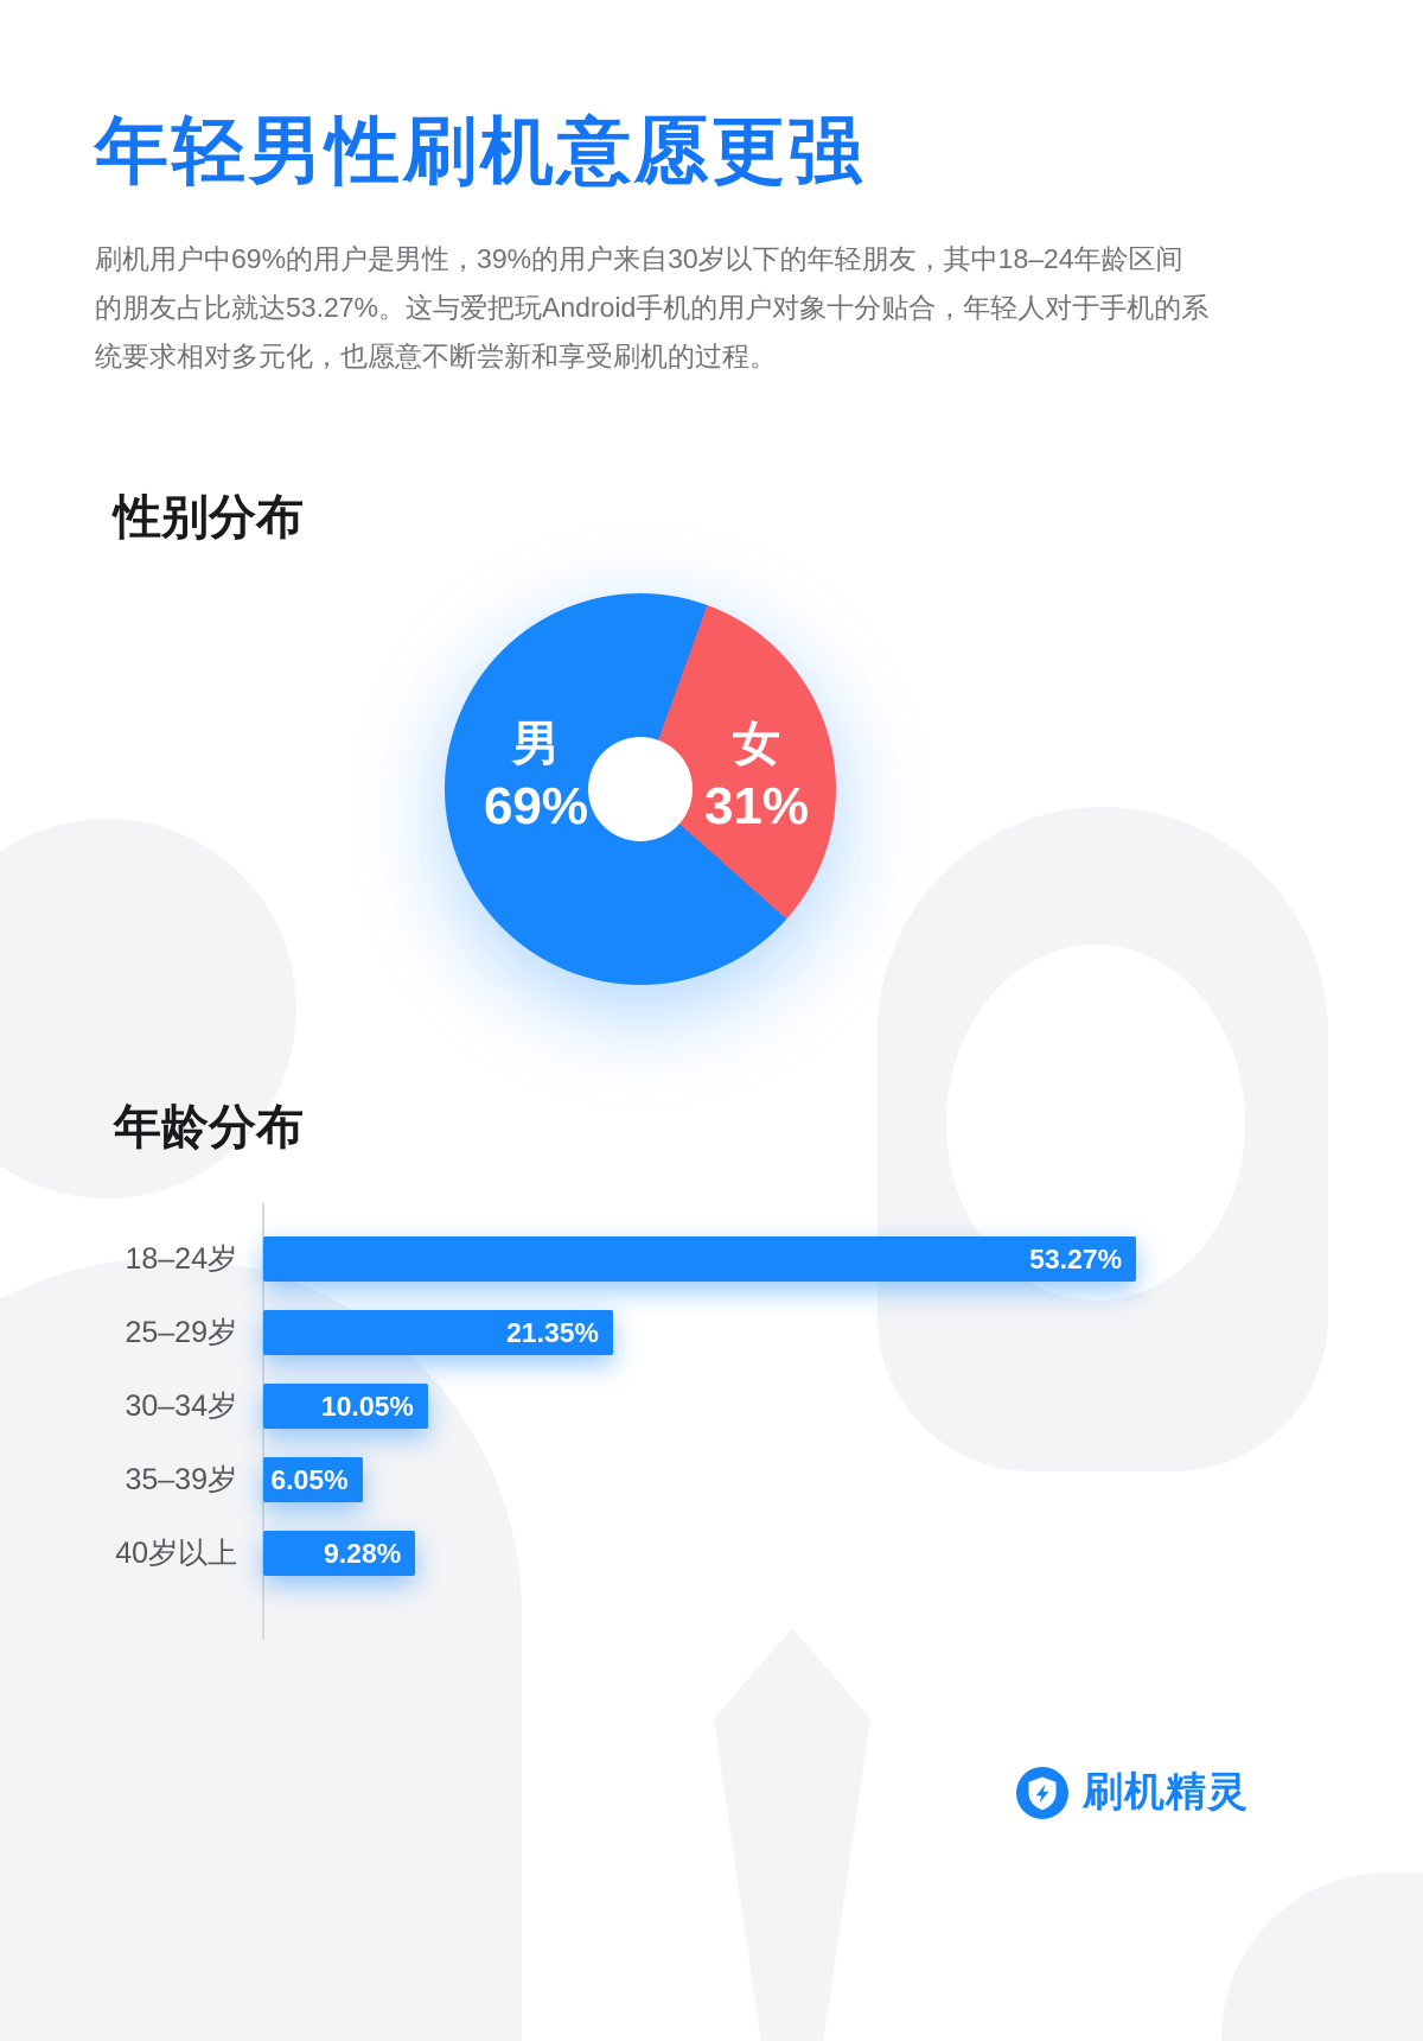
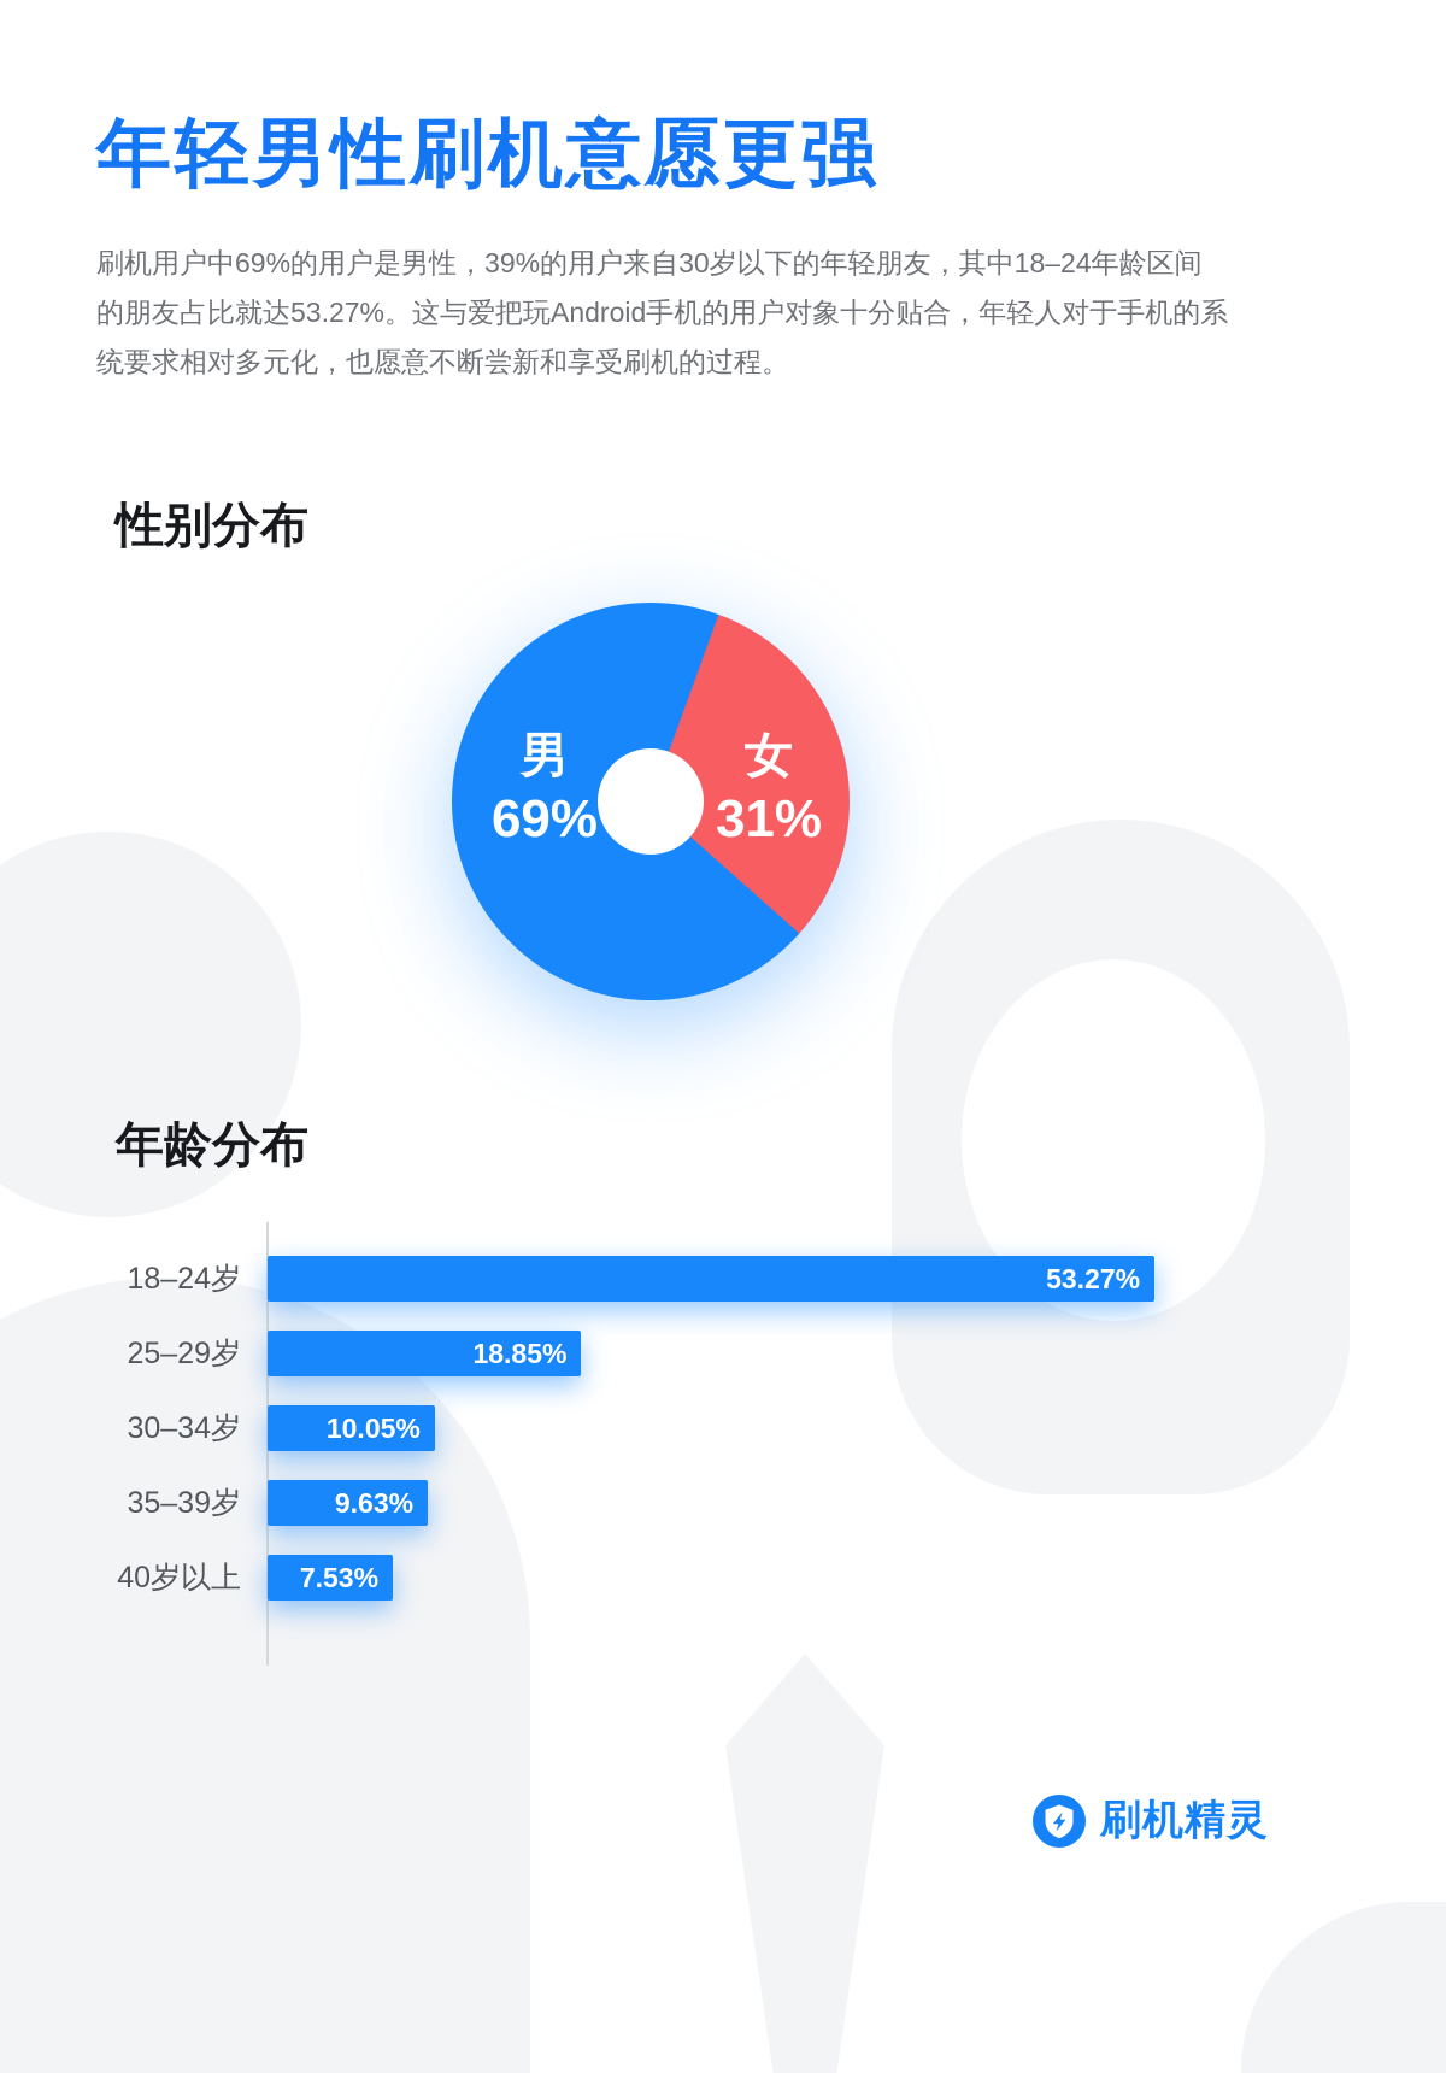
年龄分布/25–29岁: 21.35% -> 18.85%
年龄分布/35–39岁: 6.05% -> 9.63%
年龄分布/40岁以上: 9.28% -> 7.53%
